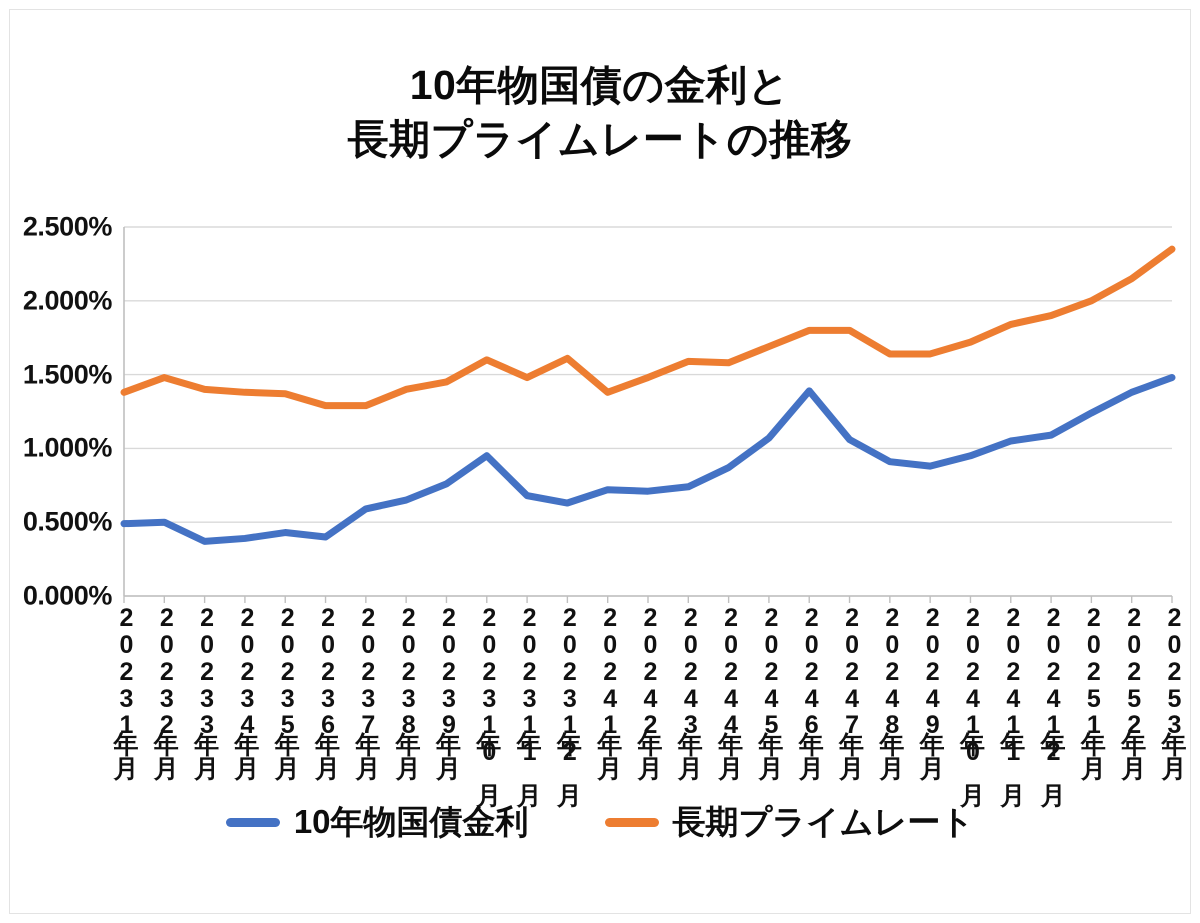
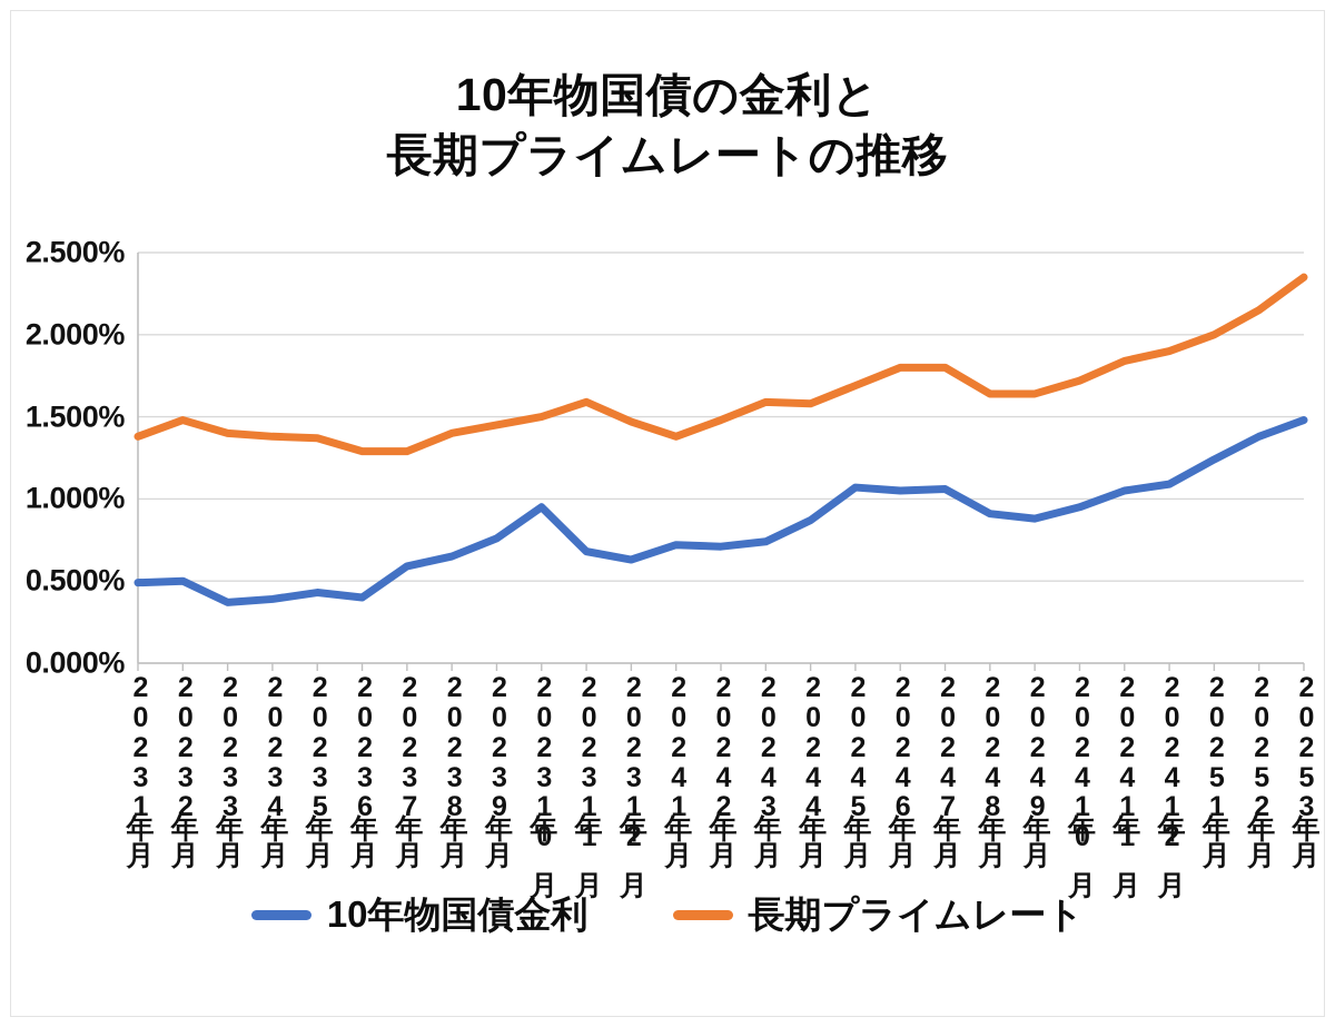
長期プライムレート/2023年10月: 1.60% -> 1.50%
長期プライムレート/2023年11月: 1.48% -> 1.59%
長期プライムレート/2023年12月: 1.61% -> 1.47%
10年物国債金利/2024年6月: 1.39% -> 1.05%
